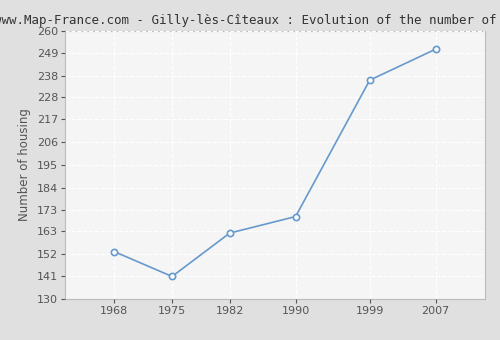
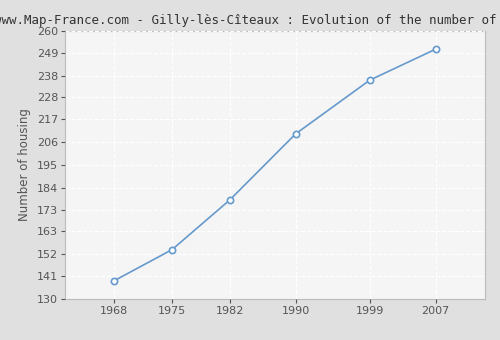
1968: 153 -> 139
1975: 141 -> 154
1982: 162 -> 178
1990: 170 -> 210
